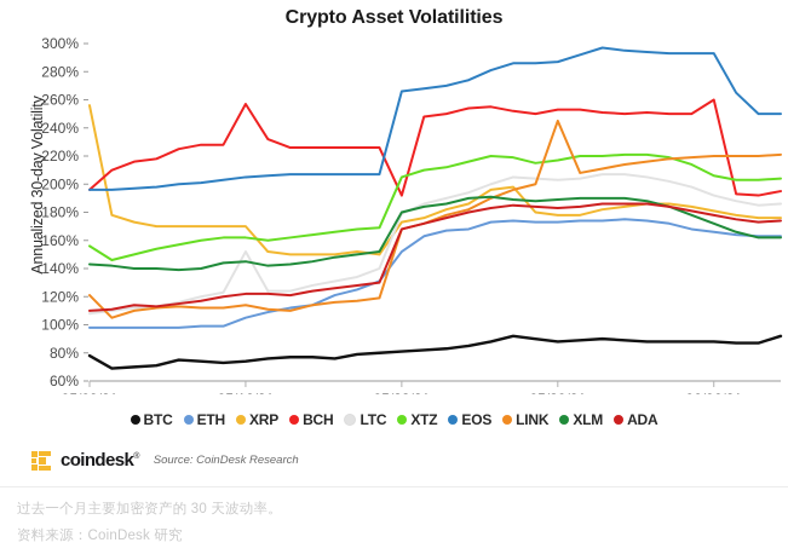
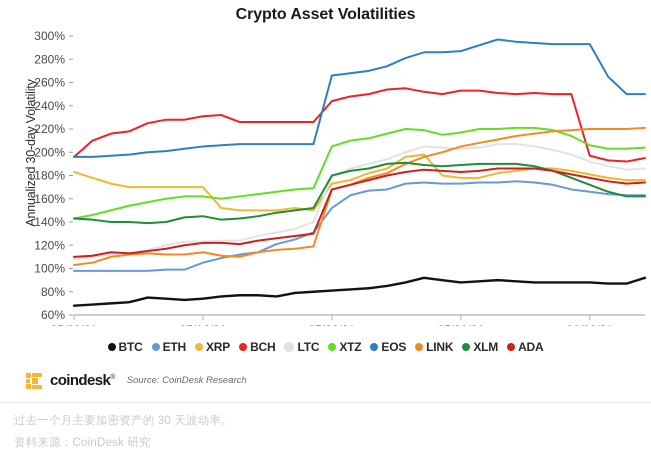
BTC/05/09/21: 78% -> 68%
XRP/05/09/21: 256% -> 183%
XTZ/05/09/21: 156% -> 143%
LINK/05/09/21: 121% -> 103%
BCH/05/16/21: 257% -> 231%
LTC/05/16/21: 152% -> 123%
BCH/05/23/21: 192% -> 244%
LINK/05/30/21: 245% -> 205%
BCH/06/06/21: 260% -> 197%
